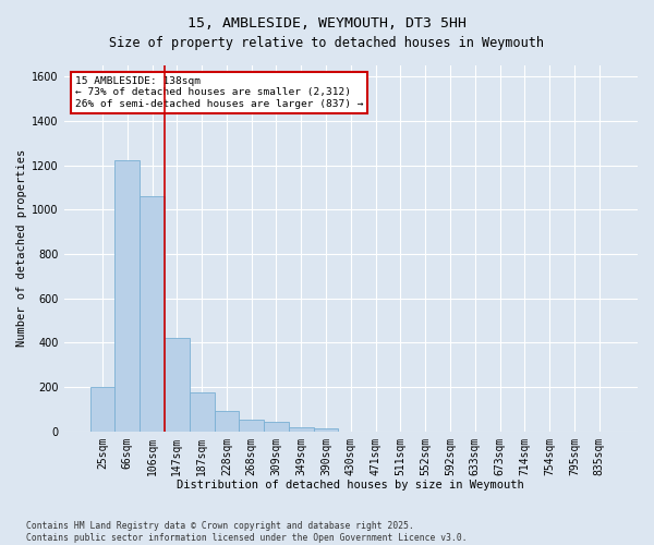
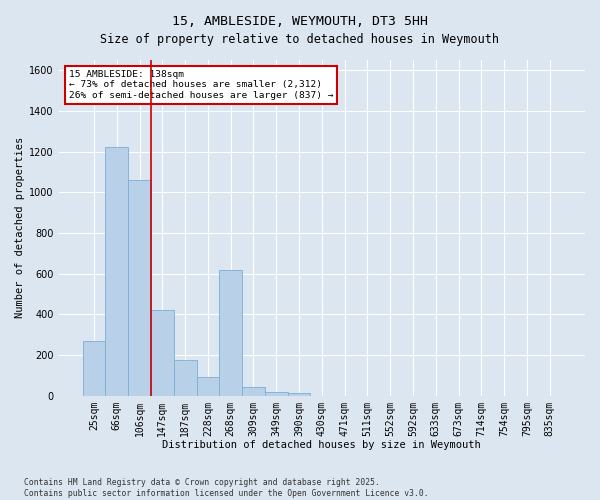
25sqm: 200 -> 270
268sqm: 55 -> 620
